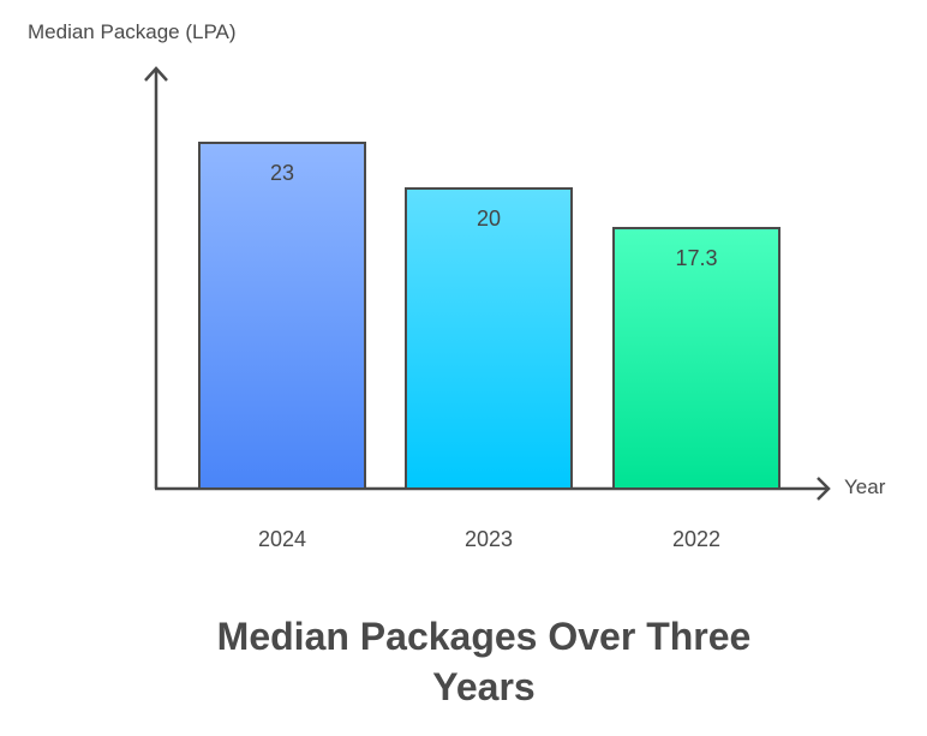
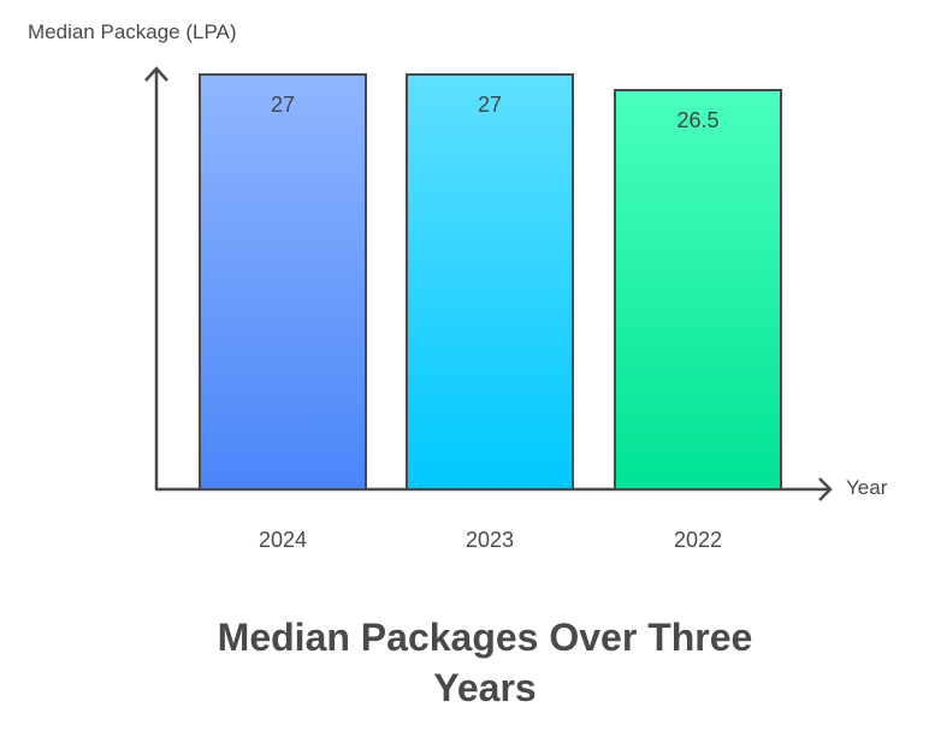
2024: 23 -> 27
2023: 20 -> 27
2022: 17.3 -> 26.5
